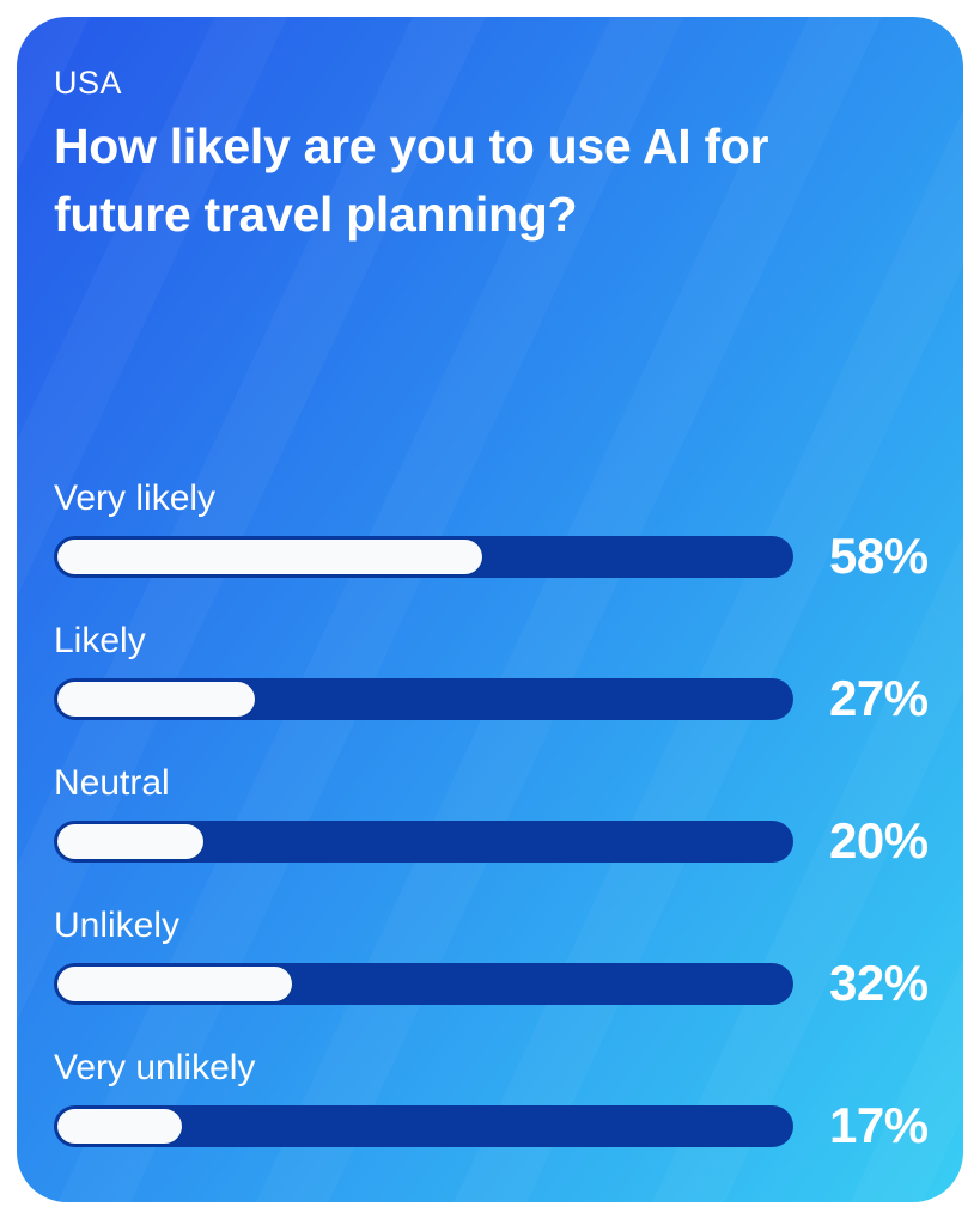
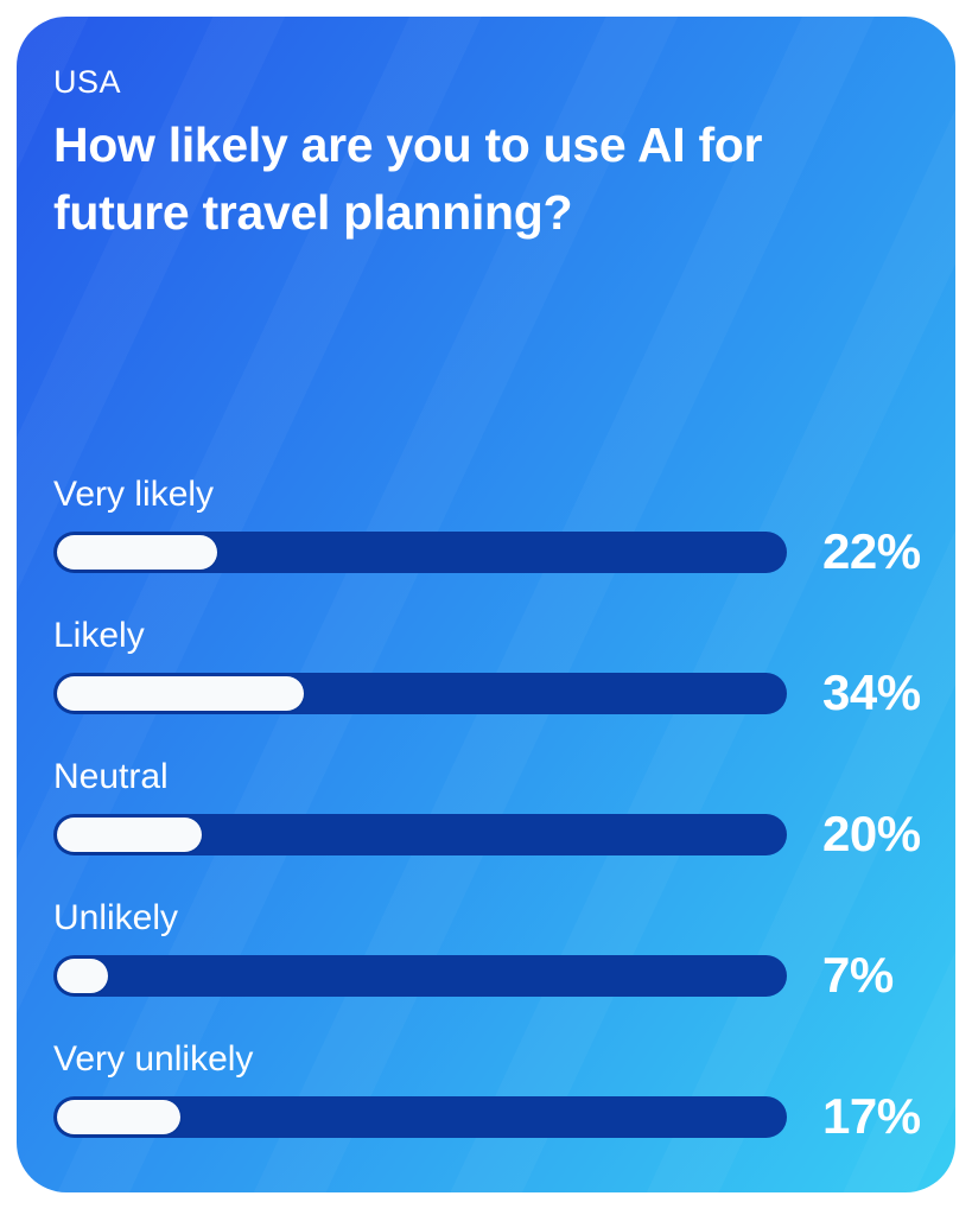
Very likely: 58% -> 22%
Likely: 27% -> 34%
Unlikely: 32% -> 7%
